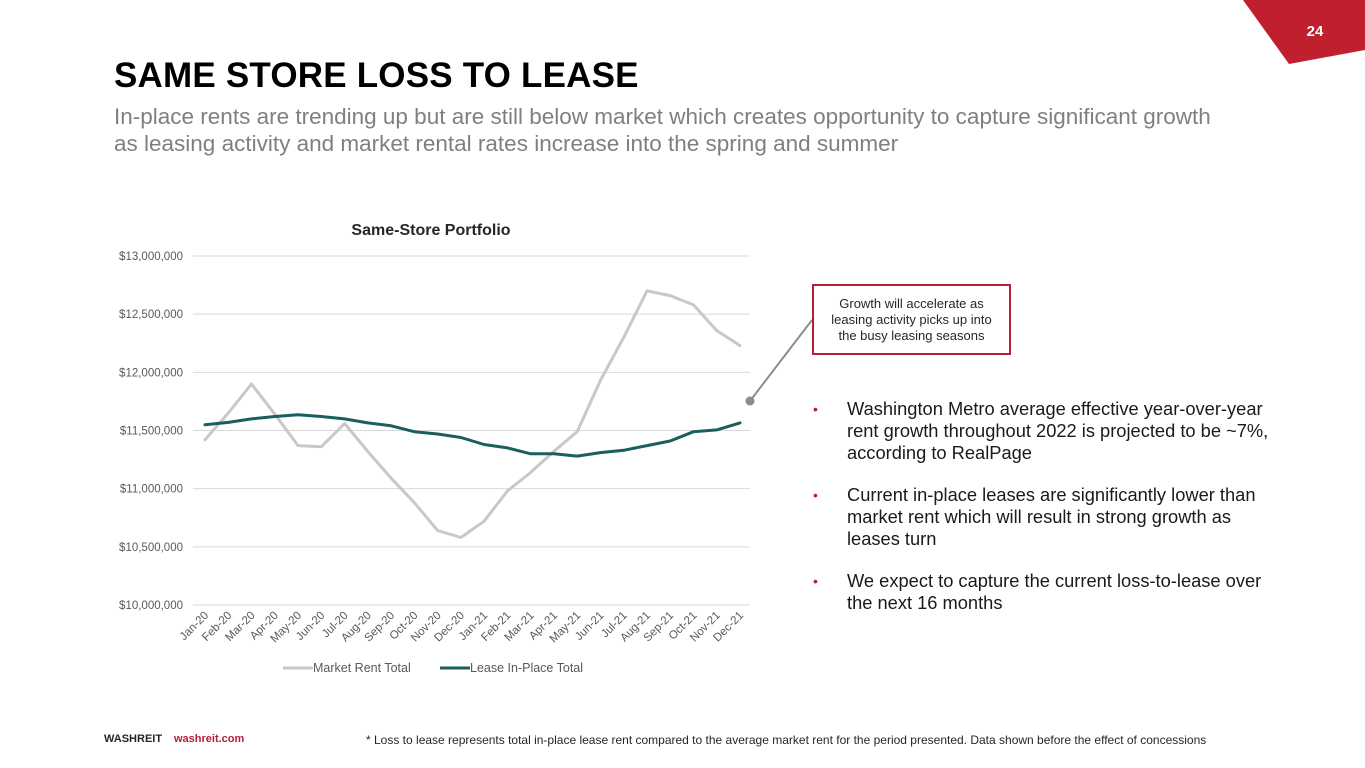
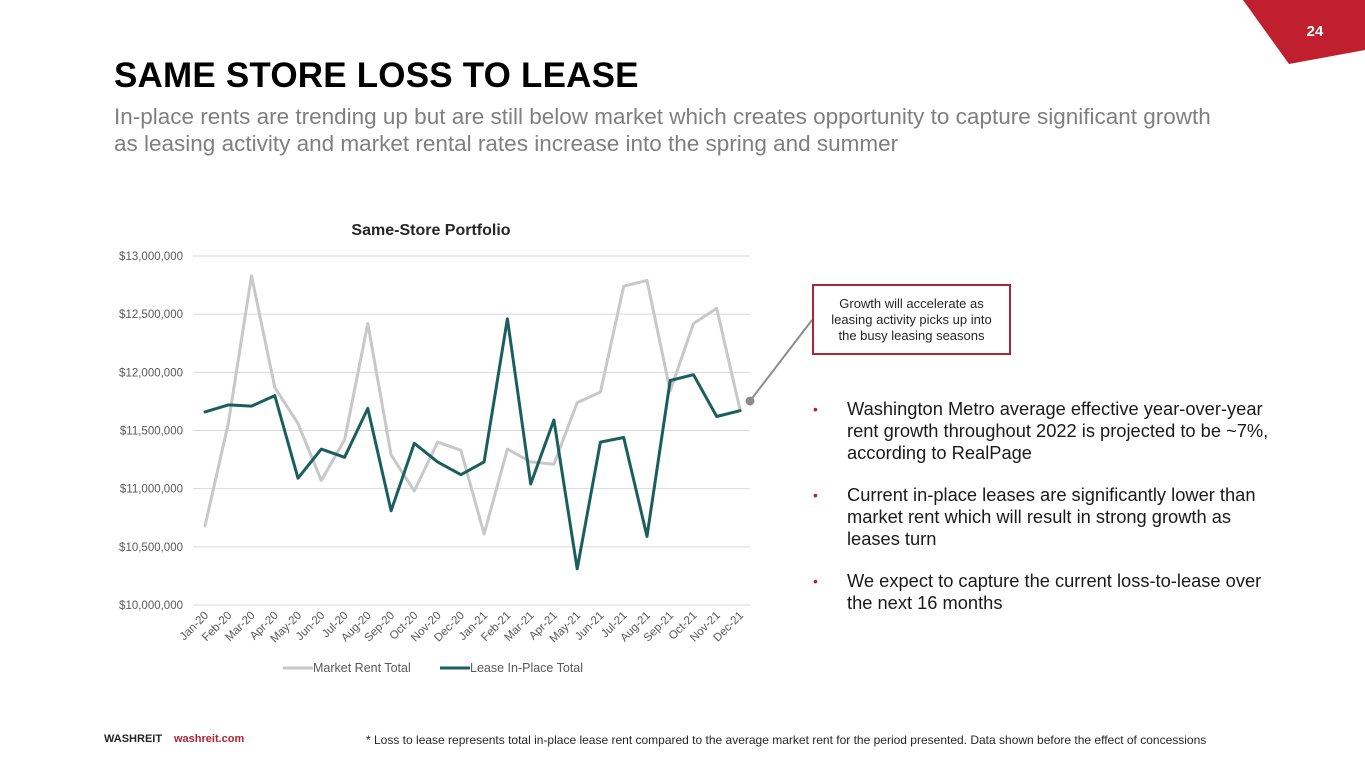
Market Rent Total/Jan-20: $11420000 -> $10680000
Lease In-Place Total/Jan-20: $11550000 -> $11660000
Market Rent Total/Feb-20: $11650000 -> $11560000
Lease In-Place Total/Feb-20: $11570000 -> $11720000
Market Rent Total/Mar-20: $11900000 -> $12830000
Lease In-Place Total/Mar-20: $11600000 -> $11710000
Market Rent Total/Apr-20: $11640000 -> $11870000
Lease In-Place Total/Apr-20: $11620000 -> $11800000
Market Rent Total/May-20: $11370000 -> $11560000
Lease In-Place Total/May-20: $11640000 -> $11090000
Market Rent Total/Jun-20: $11360000 -> $11070000
Lease In-Place Total/Jun-20: $11620000 -> $11340000
Market Rent Total/Jul-20: $11560000 -> $11420000
Lease In-Place Total/Jul-20: $11600000 -> $11270000
Market Rent Total/Aug-20: $11320000 -> $12420000
Lease In-Place Total/Aug-20: $11560000 -> $11690000
Market Rent Total/Sep-20: $11090000 -> $11290000
Lease In-Place Total/Sep-20: $11540000 -> $10810000
Market Rent Total/Oct-20: $10880000 -> $10980000
Lease In-Place Total/Oct-20: $11490000 -> $11390000
Market Rent Total/Nov-20: $10640000 -> $11400000
Lease In-Place Total/Nov-20: $11470000 -> $11230000
Market Rent Total/Dec-20: $10580000 -> $11330000
Lease In-Place Total/Dec-20: $11440000 -> $11120000
Market Rent Total/Jan-21: $10720000 -> $10610000
Lease In-Place Total/Jan-21: $11380000 -> $11230000
Market Rent Total/Feb-21: $10980000 -> $11340000
Lease In-Place Total/Feb-21: $11350000 -> $12460000
Market Rent Total/Mar-21: $11140000 -> $11230000
Lease In-Place Total/Mar-21: $11300000 -> $11040000
Market Rent Total/Apr-21: $11320000 -> $11210000
Lease In-Place Total/Apr-21: $11300000 -> $11590000
Market Rent Total/May-21: $11490000 -> $11740000
Lease In-Place Total/May-21: $11280000 -> $10310000
Market Rent Total/Jun-21: $11930000 -> $11830000
Lease In-Place Total/Jun-21: $11310000 -> $11400000
Market Rent Total/Jul-21: $12300000 -> $12740000
Lease In-Place Total/Jul-21: $11330000 -> $11440000
Market Rent Total/Aug-21: $12700000 -> $12790000
Lease In-Place Total/Aug-21: $11370000 -> $10590000
Market Rent Total/Sep-21: $12660000 -> $11840000
Lease In-Place Total/Sep-21: $11410000 -> $11930000
Market Rent Total/Oct-21: $12580000 -> $12420000
Lease In-Place Total/Oct-21: $11490000 -> $11980000
Market Rent Total/Nov-21: $12360000 -> $12550000
Lease In-Place Total/Nov-21: $11500000 -> $11620000
Market Rent Total/Dec-21: $12230000 -> $11680000
Lease In-Place Total/Dec-21: $11560000 -> $11670000
